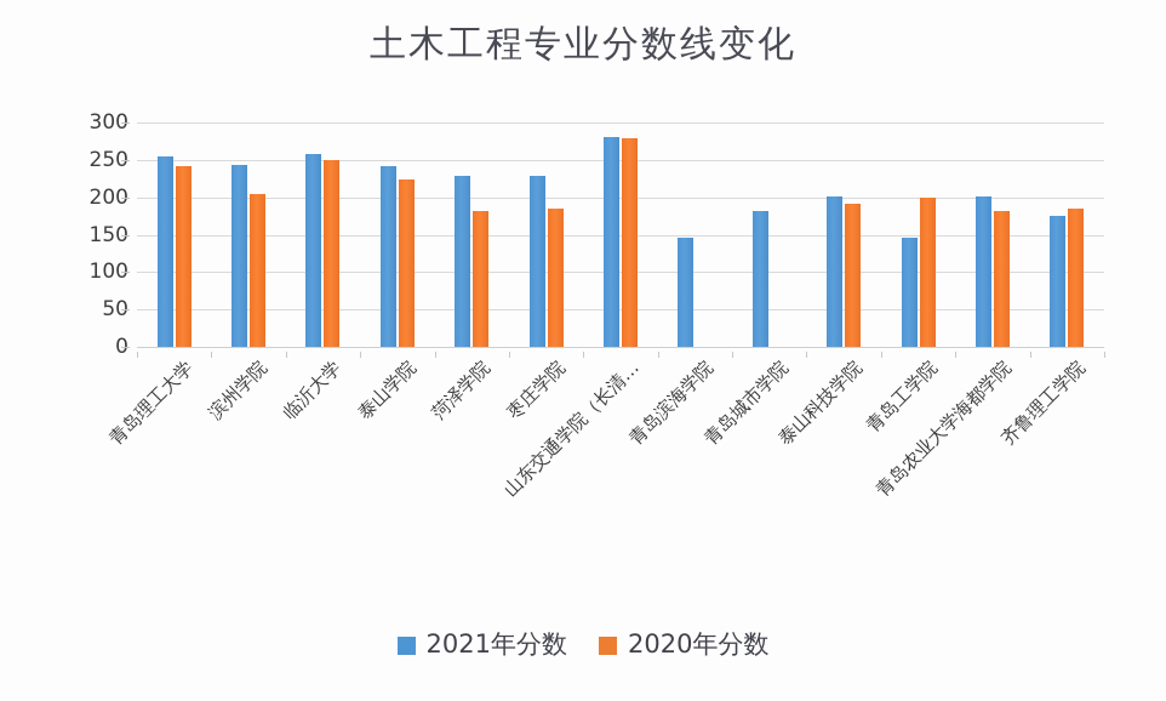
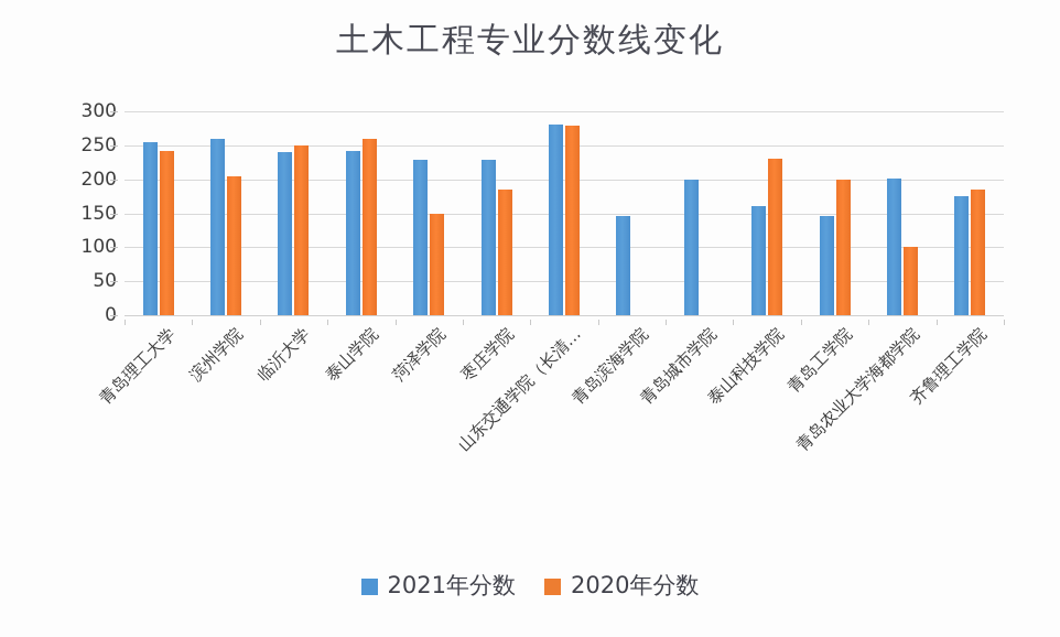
2021年分数/滨州学院: 240 -> 260
2021年分数/临沂大学: 260 -> 240
2020年分数/泰山学院: 220 -> 260
2020年分数/菏泽学院: 180 -> 150
2021年分数/青岛城市学院: 180 -> 200
2021年分数/泰山科技学院: 200 -> 160
2020年分数/泰山科技学院: 190 -> 230
2020年分数/青岛农业大学海都学院: 180 -> 100
